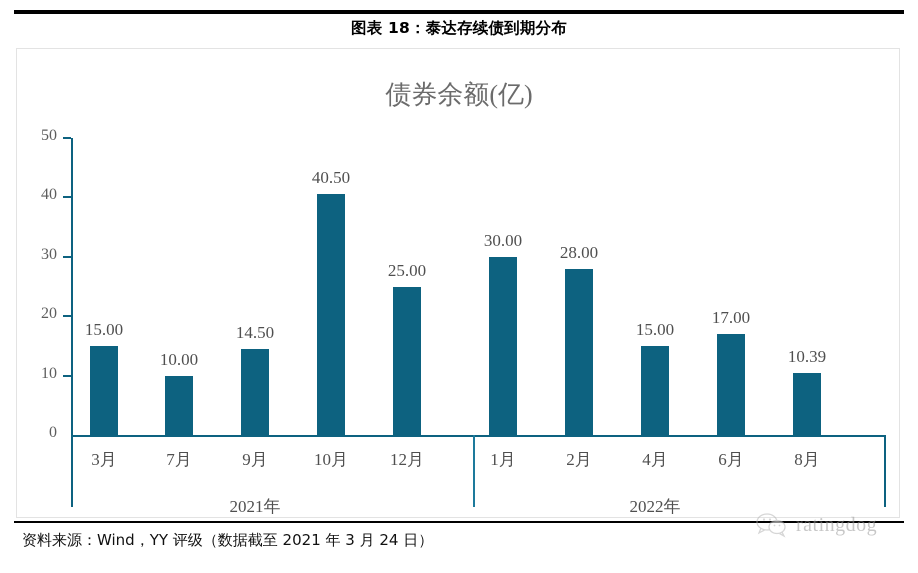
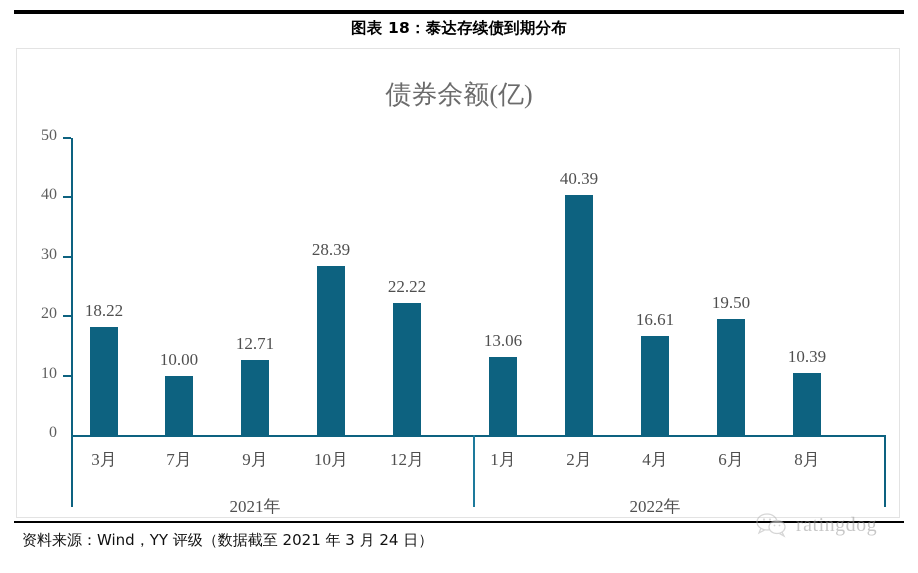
3月: 15.00 -> 18.22
9月: 14.50 -> 12.71
10月: 40.50 -> 28.39
12月: 25.00 -> 22.22
1月: 30.00 -> 13.06
2月: 28.00 -> 40.39
4月: 15.00 -> 16.61
6月: 17.00 -> 19.50
